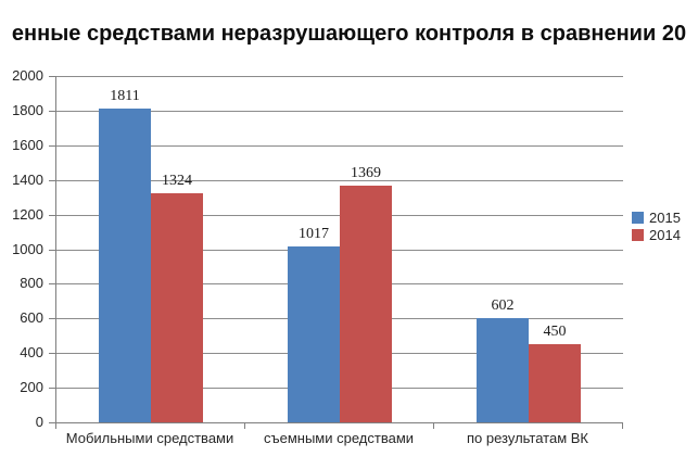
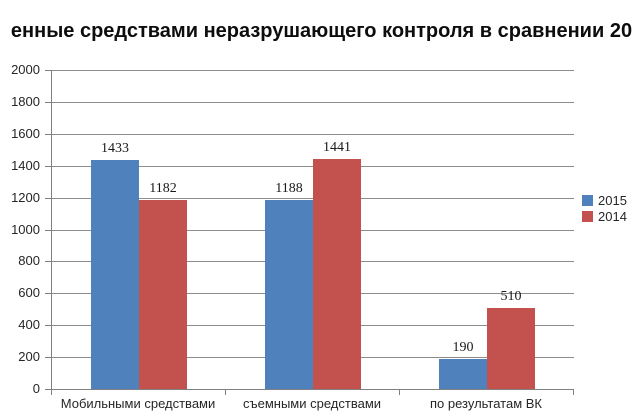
2015/Мобильными средствами: 1811 -> 1433
2014/Мобильными средствами: 1324 -> 1182
2015/съемными средствами: 1017 -> 1188
2014/съемными средствами: 1369 -> 1441
2015/по результатам ВК: 602 -> 190
2014/по результатам ВК: 450 -> 510
